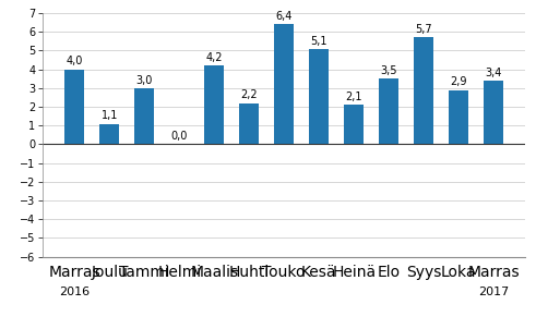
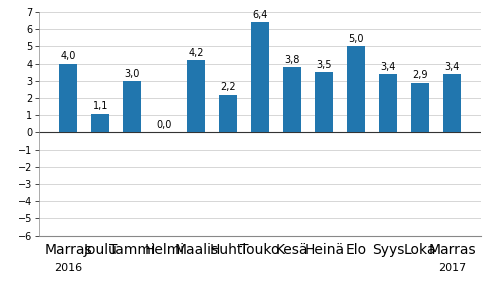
Kesä: 5,1 -> 3,8
Heinä: 2,1 -> 3,5
Elo: 3,5 -> 5,0
Syys: 5,7 -> 3,4
